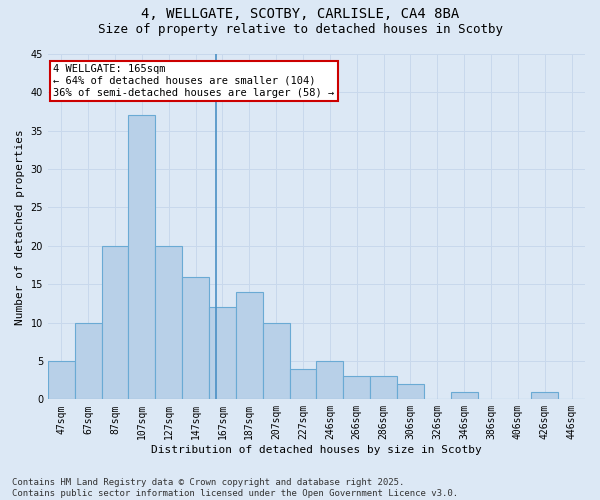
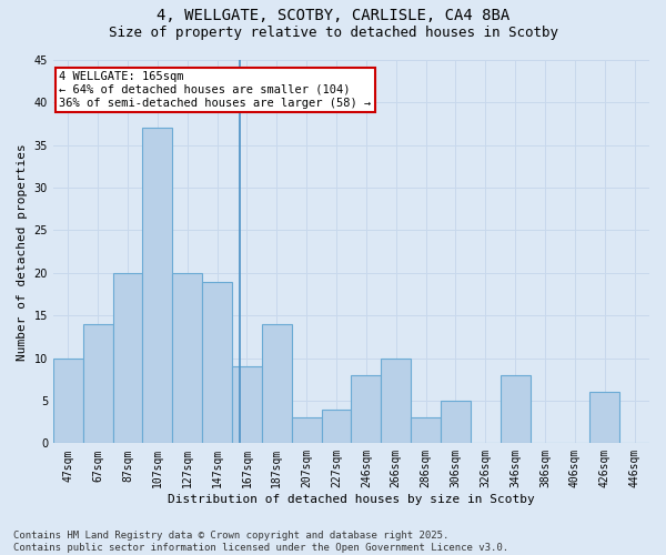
47sqm: 5 -> 10
67sqm: 10 -> 14
147sqm: 16 -> 19
167sqm: 12 -> 9
207sqm: 10 -> 3
246sqm: 5 -> 8
266sqm: 3 -> 10
306sqm: 2 -> 5
346sqm: 1 -> 8
426sqm: 1 -> 6
